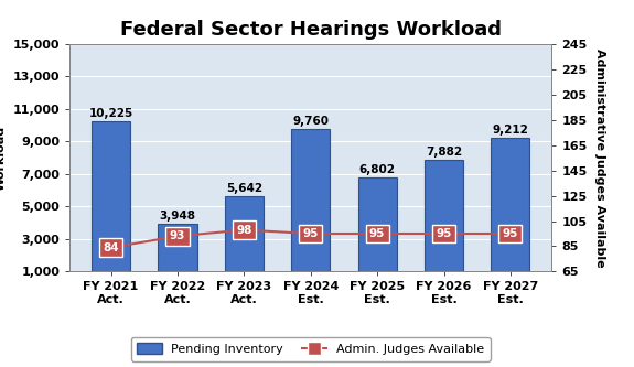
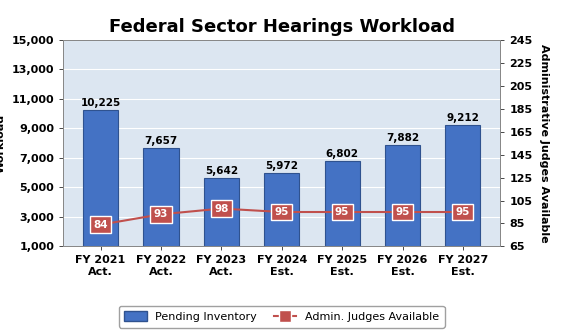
Pending Inventory/FY 2022 Act.: 3,948 -> 7,657
Pending Inventory/FY 2024 Est.: 9,760 -> 5,972
